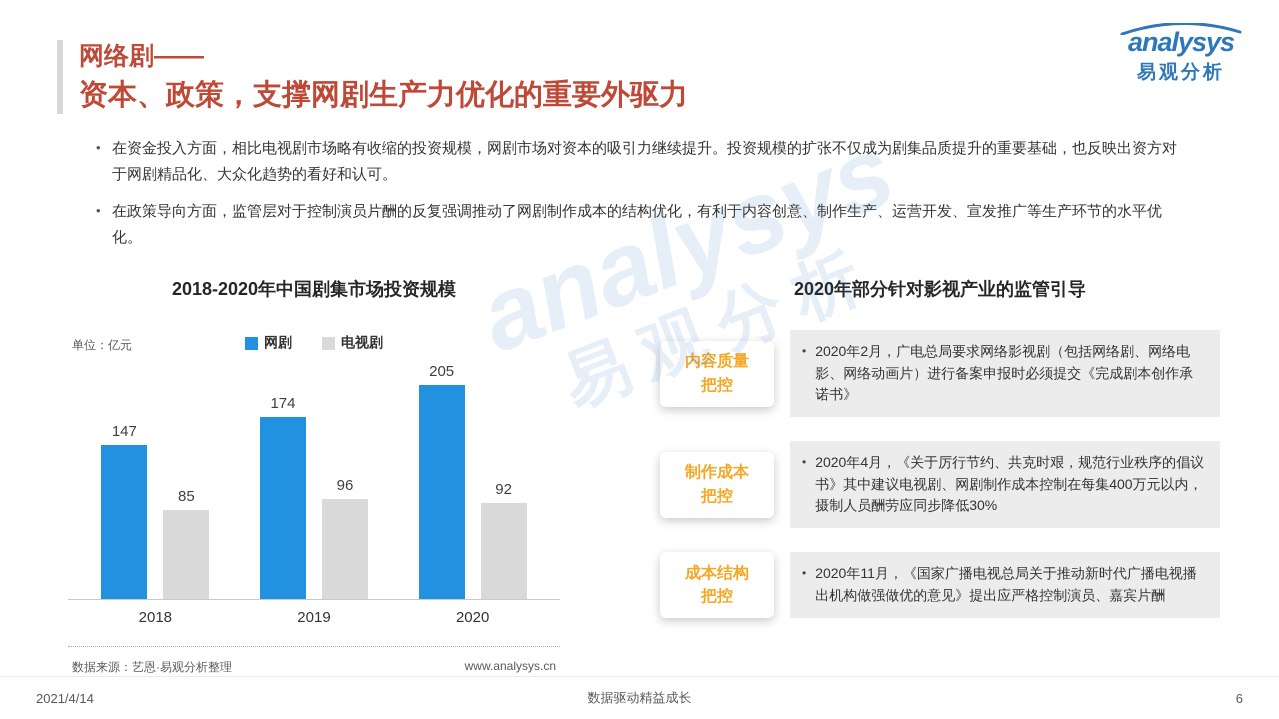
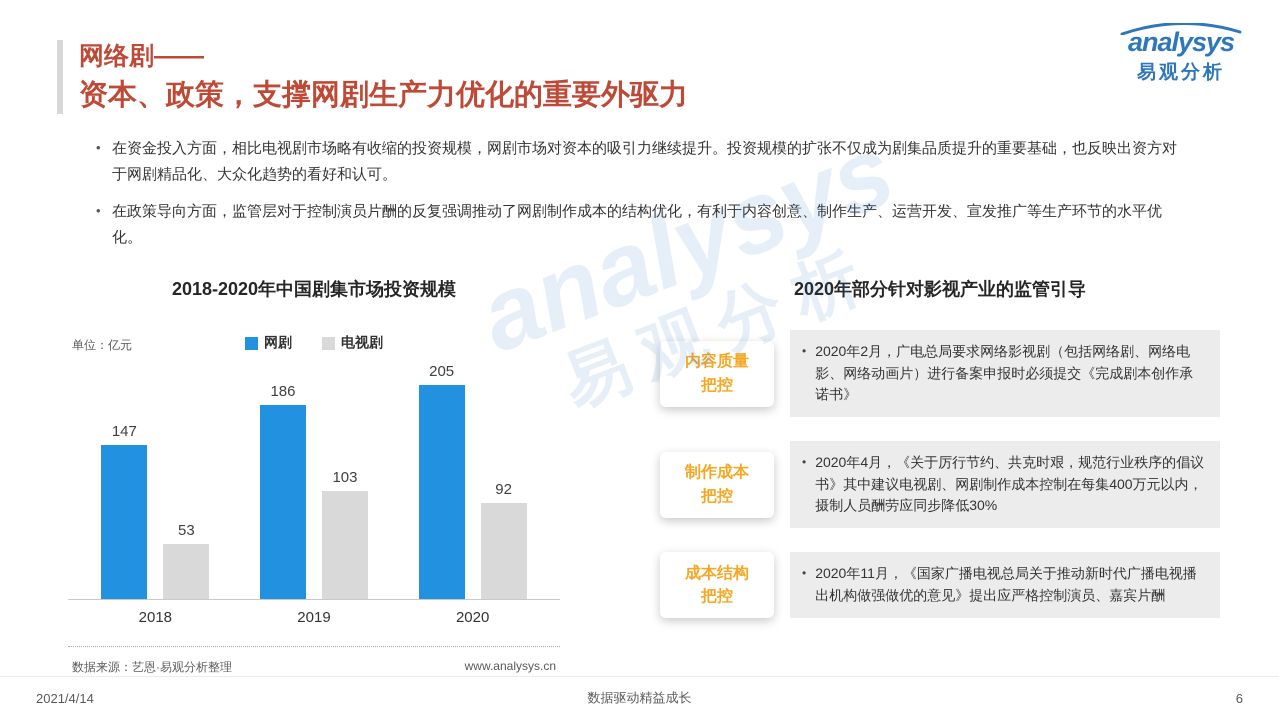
电视剧/2018: 85 -> 53
网剧/2019: 174 -> 186
电视剧/2019: 96 -> 103
